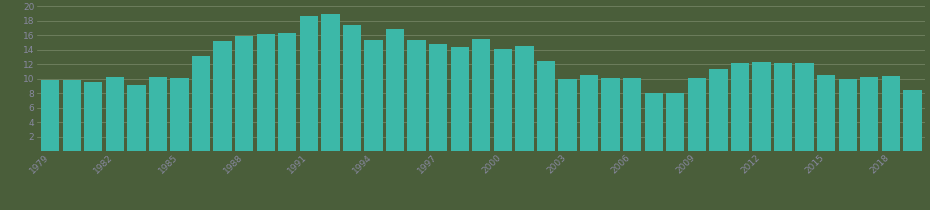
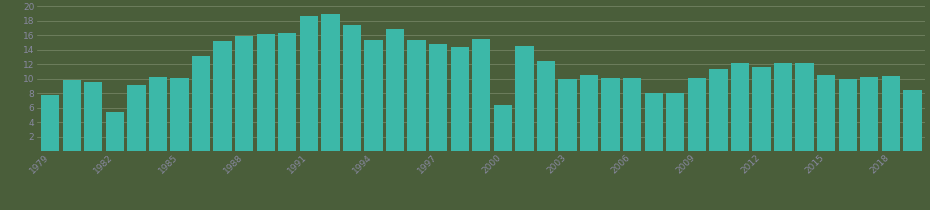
1979: 9.8 -> 7.8
1982: 10.3 -> 5.4
2000: 14.1 -> 6.4
2012: 12.3 -> 11.6
